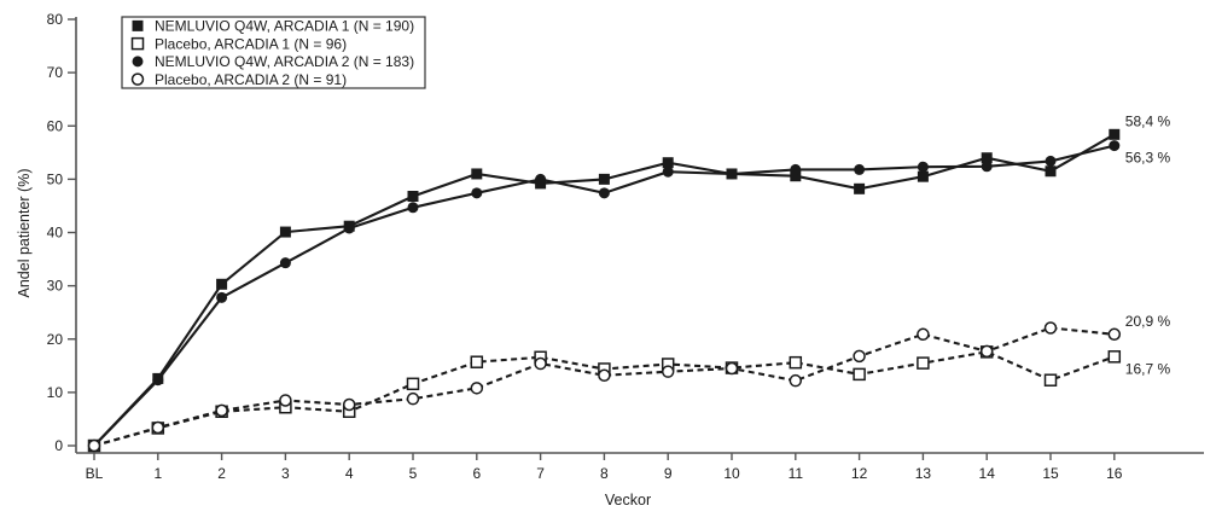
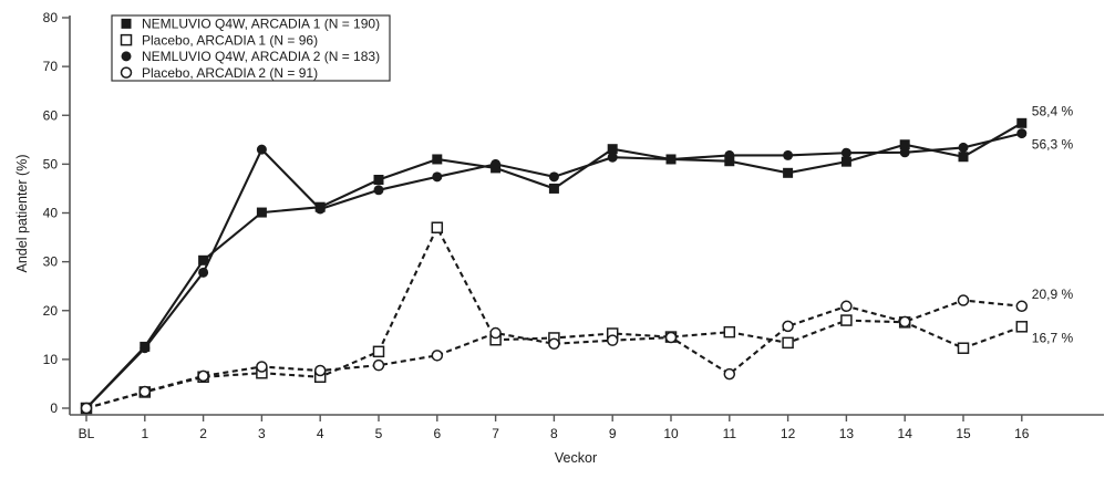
NEMLUVIO Q4W, ARCADIA 2 (N = 183)/3: 34 -> 53
Placebo, ARCADIA 1 (N = 96)/6: 16 -> 37
Placebo, ARCADIA 1 (N = 96)/7: 17 -> 14
NEMLUVIO Q4W, ARCADIA 1 (N = 190)/8: 50 -> 45
Placebo, ARCADIA 2 (N = 91)/11: 12 -> 7
Placebo, ARCADIA 1 (N = 96)/13: 16 -> 18
